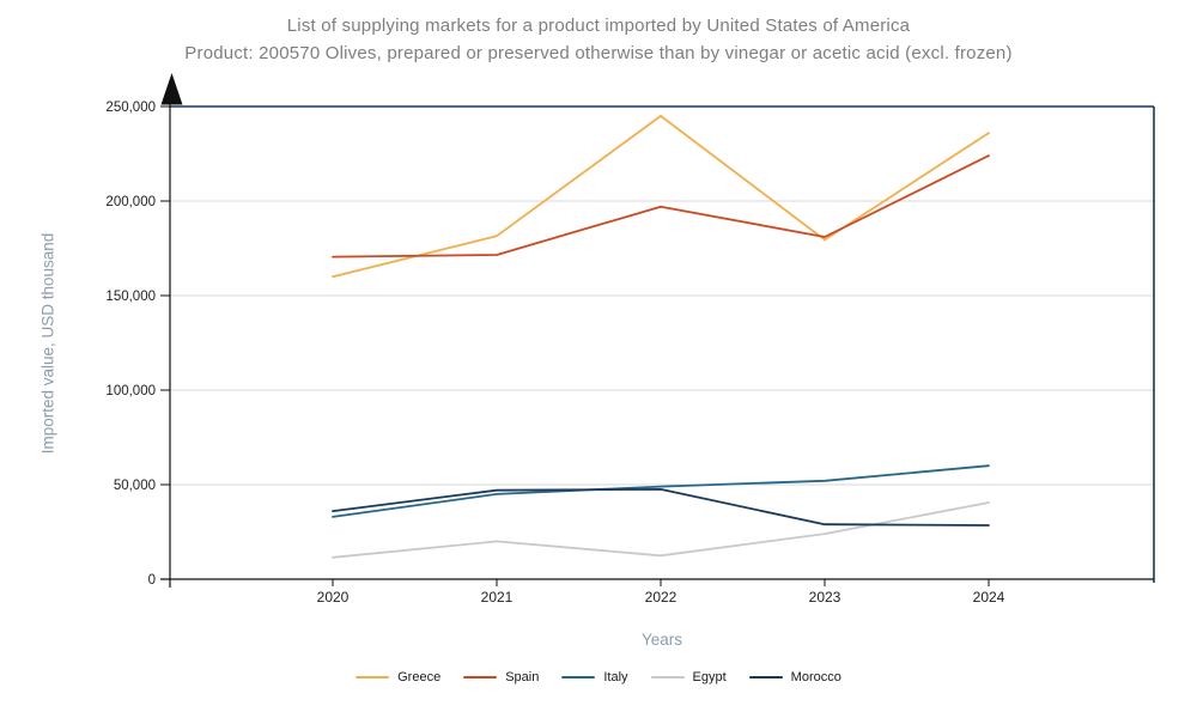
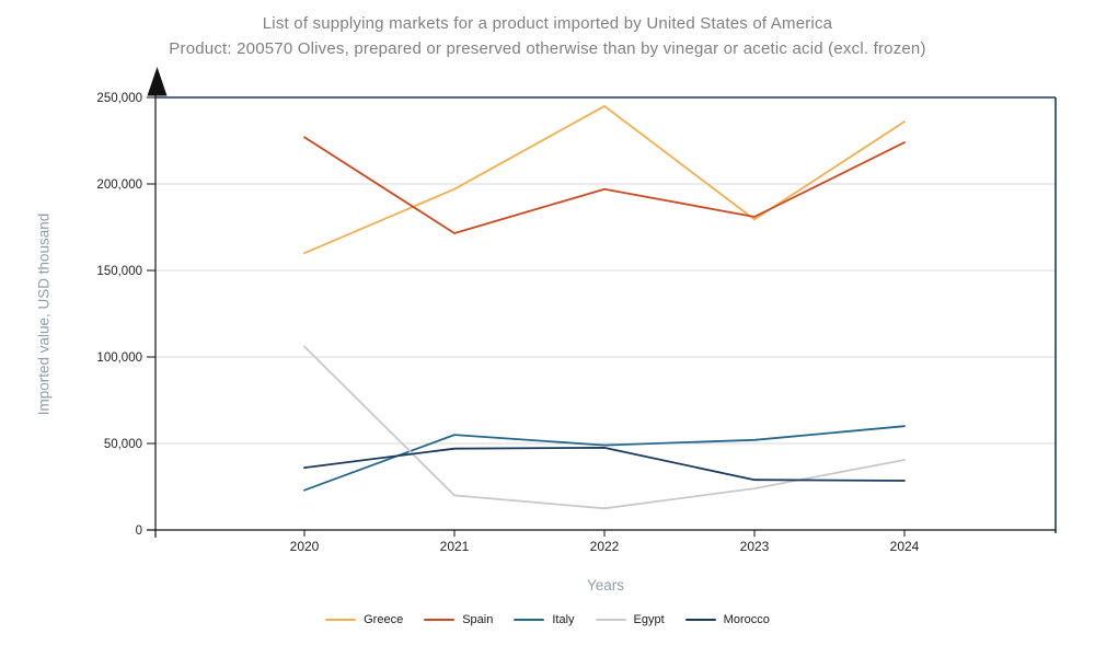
Spain/2020: 170000 -> 227000
Italy/2020: 33000 -> 23000
Egypt/2020: 12000 -> 106000
Greece/2021: 182000 -> 197000
Italy/2021: 45000 -> 55000
